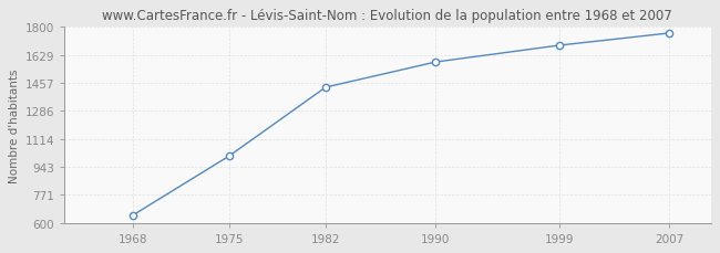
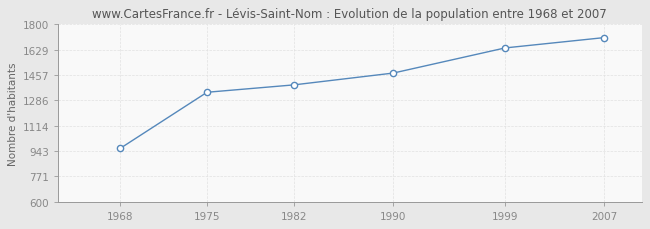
1968: 650 -> 960
1975: 1010 -> 1340
1982: 1430 -> 1390
1990: 1580 -> 1470
1999: 1690 -> 1640
2007: 1760 -> 1710
